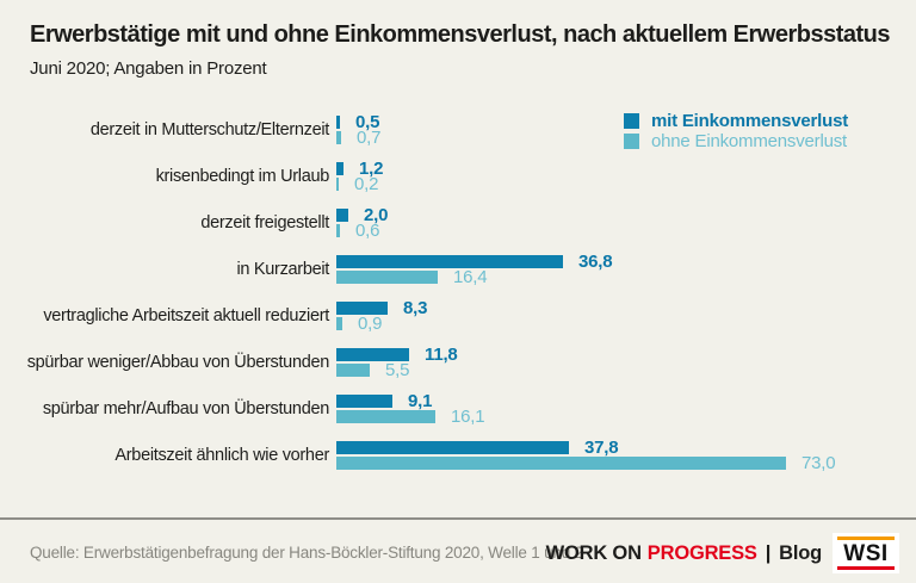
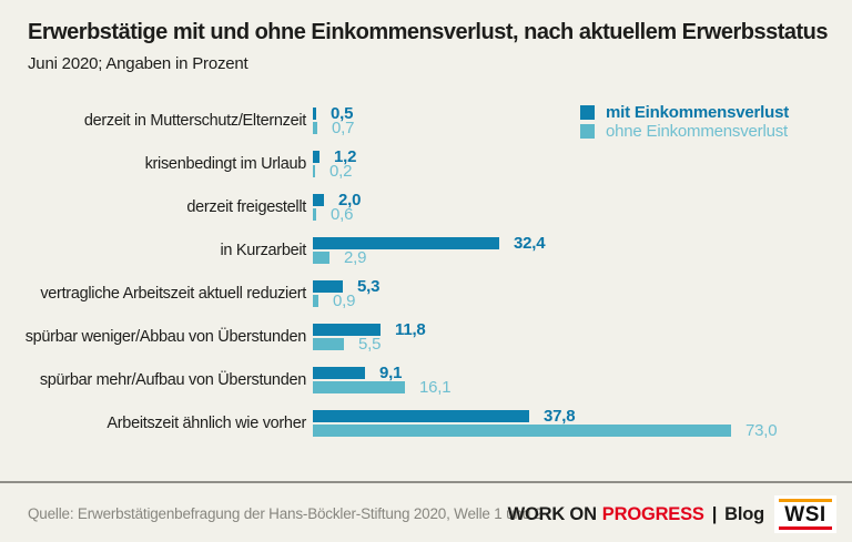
mit Einkommensverlust/in Kurzarbeit: 36,8 -> 32,4
ohne Einkommensverlust/in Kurzarbeit: 16,4 -> 2,9
mit Einkommensverlust/vertragliche Arbeitszeit aktuell reduziert: 8,3 -> 5,3
